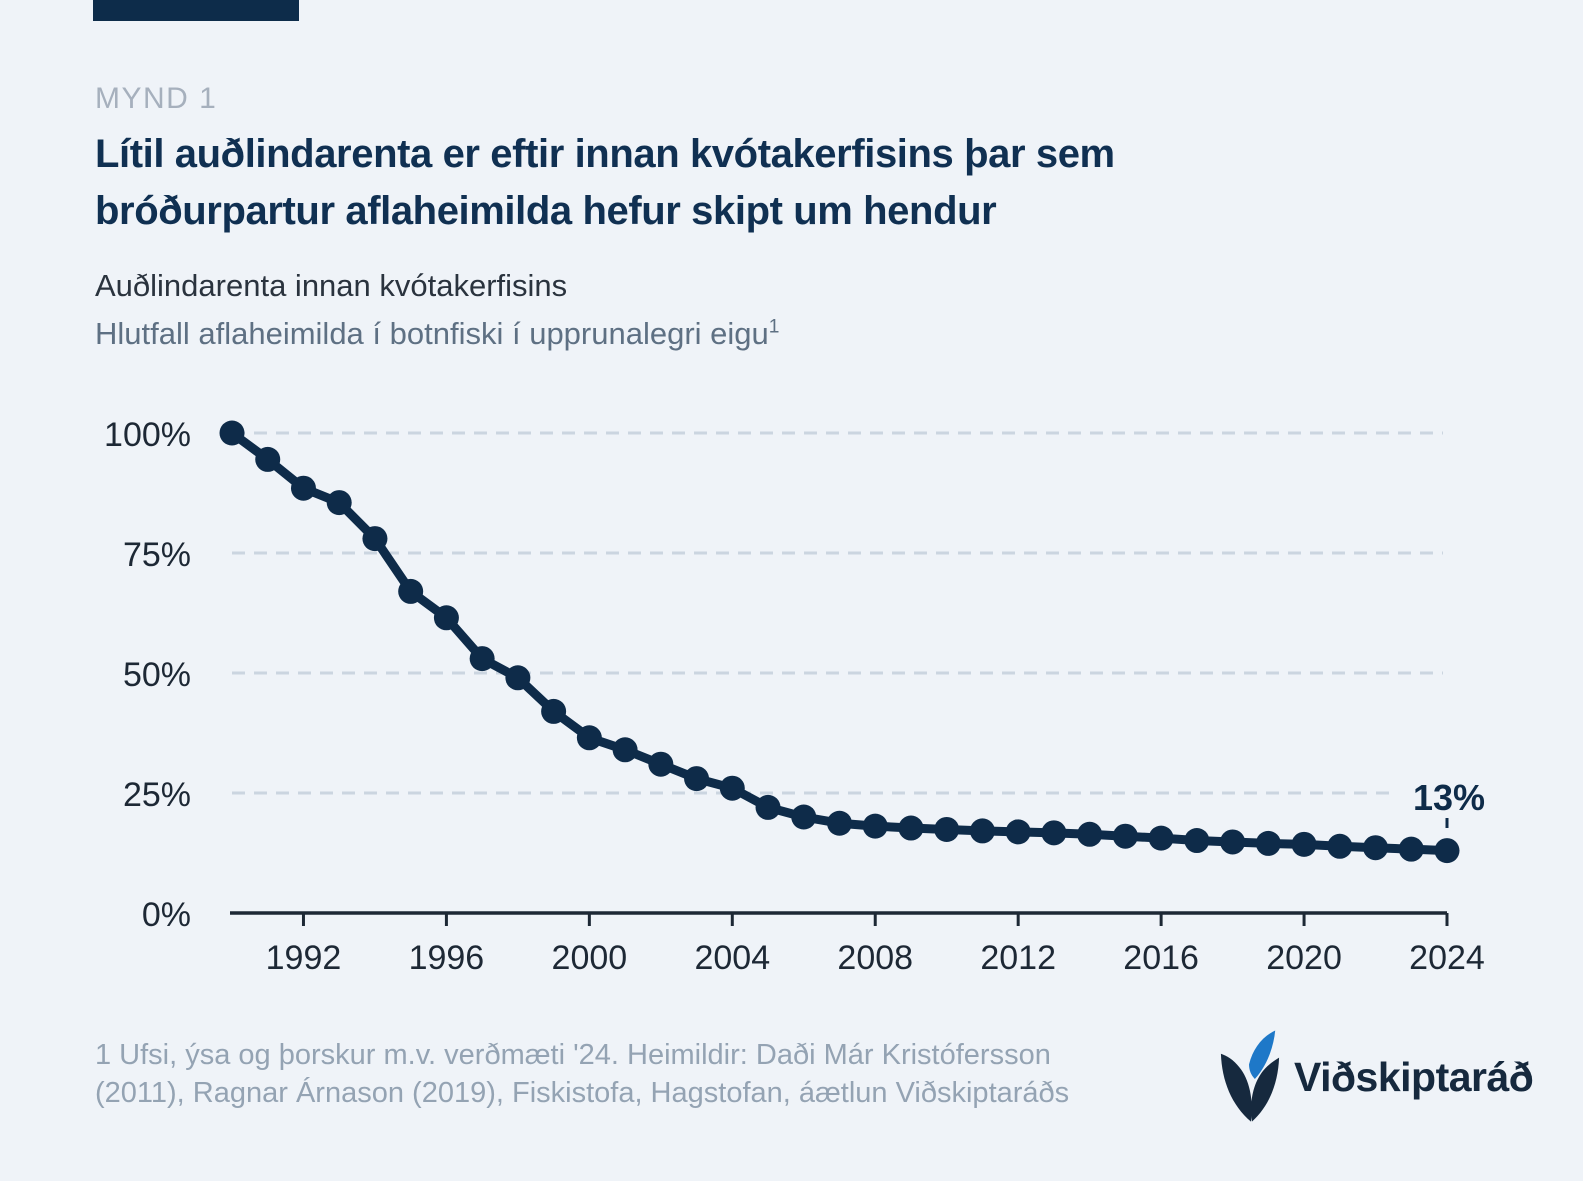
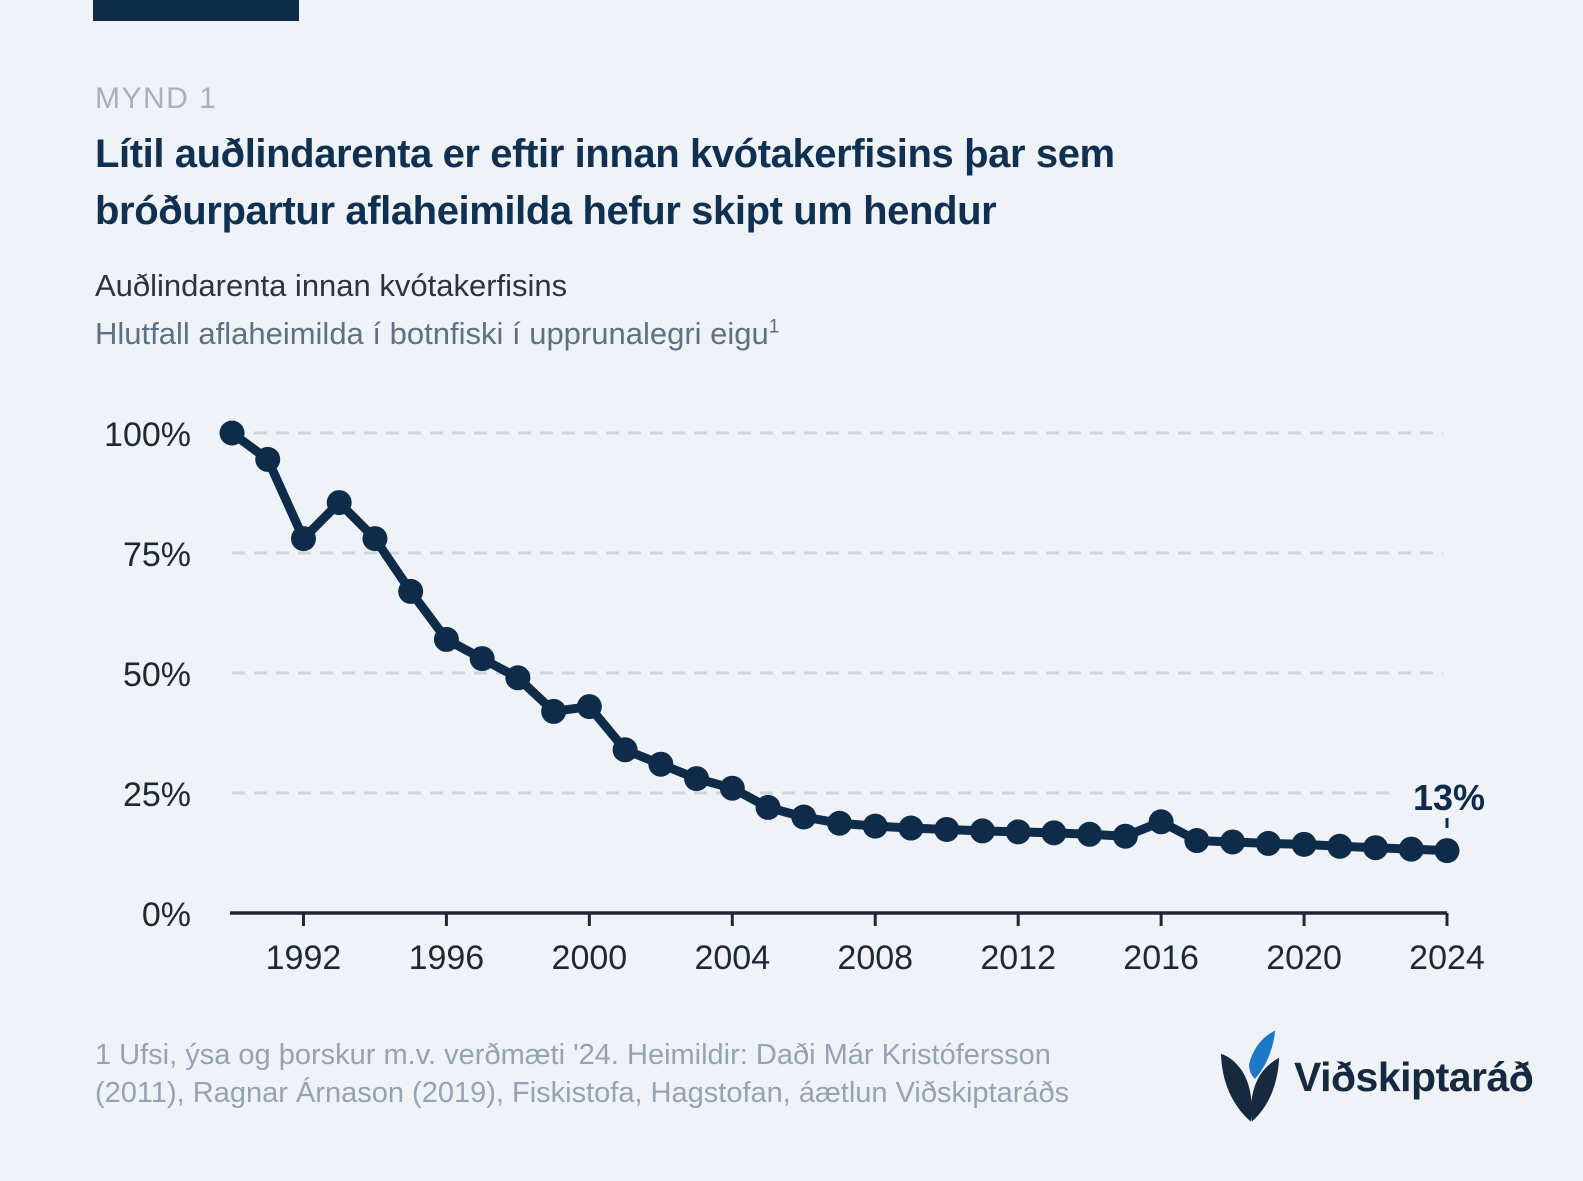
1992: 88% -> 78%
1996: 62% -> 57%
2000: 36% -> 43%
2016: 16% -> 19%
